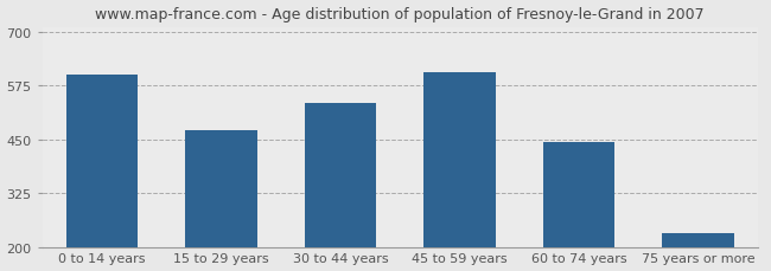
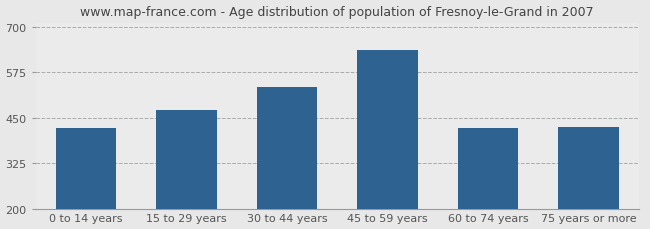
0 to 14 years: 600 -> 420
45 to 59 years: 605 -> 635
60 to 74 years: 443 -> 420
75 years or more: 233 -> 425
